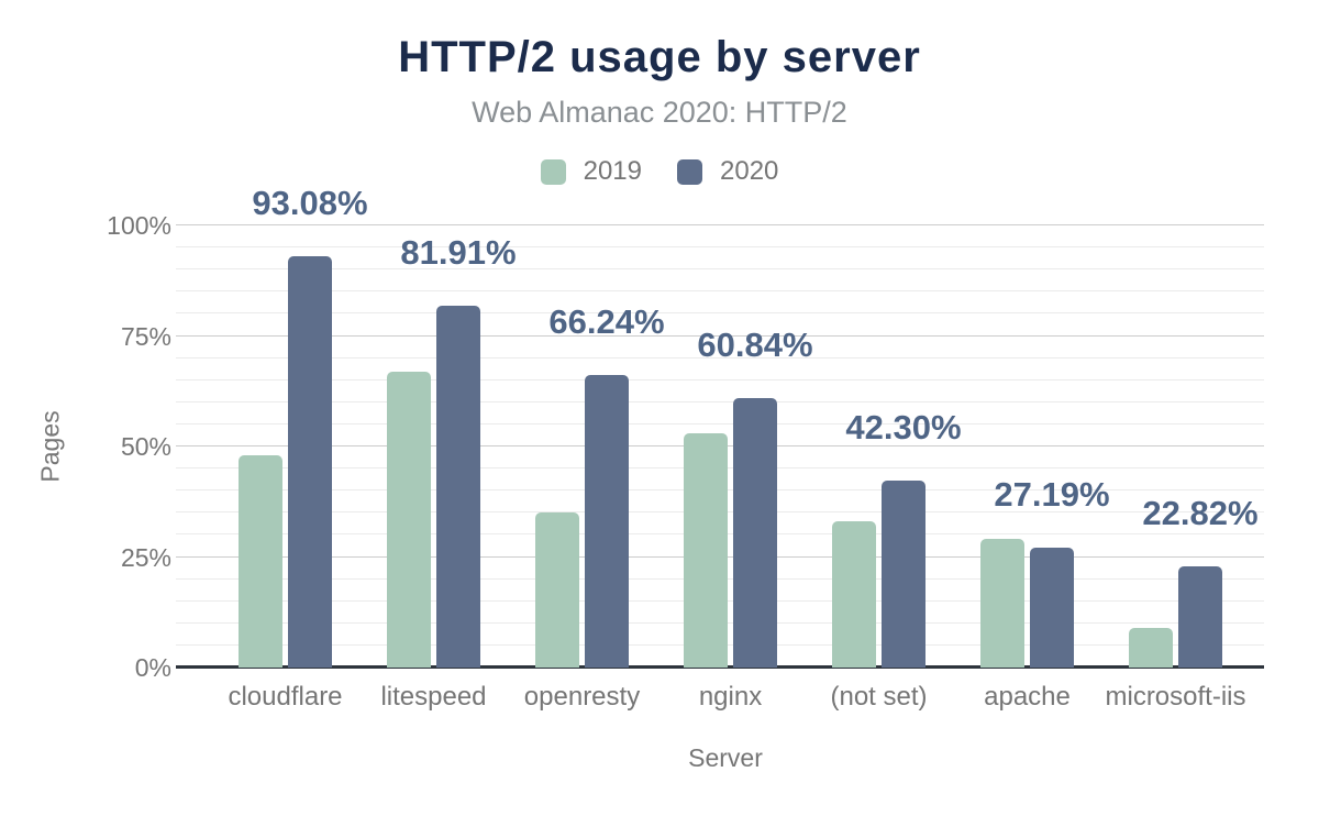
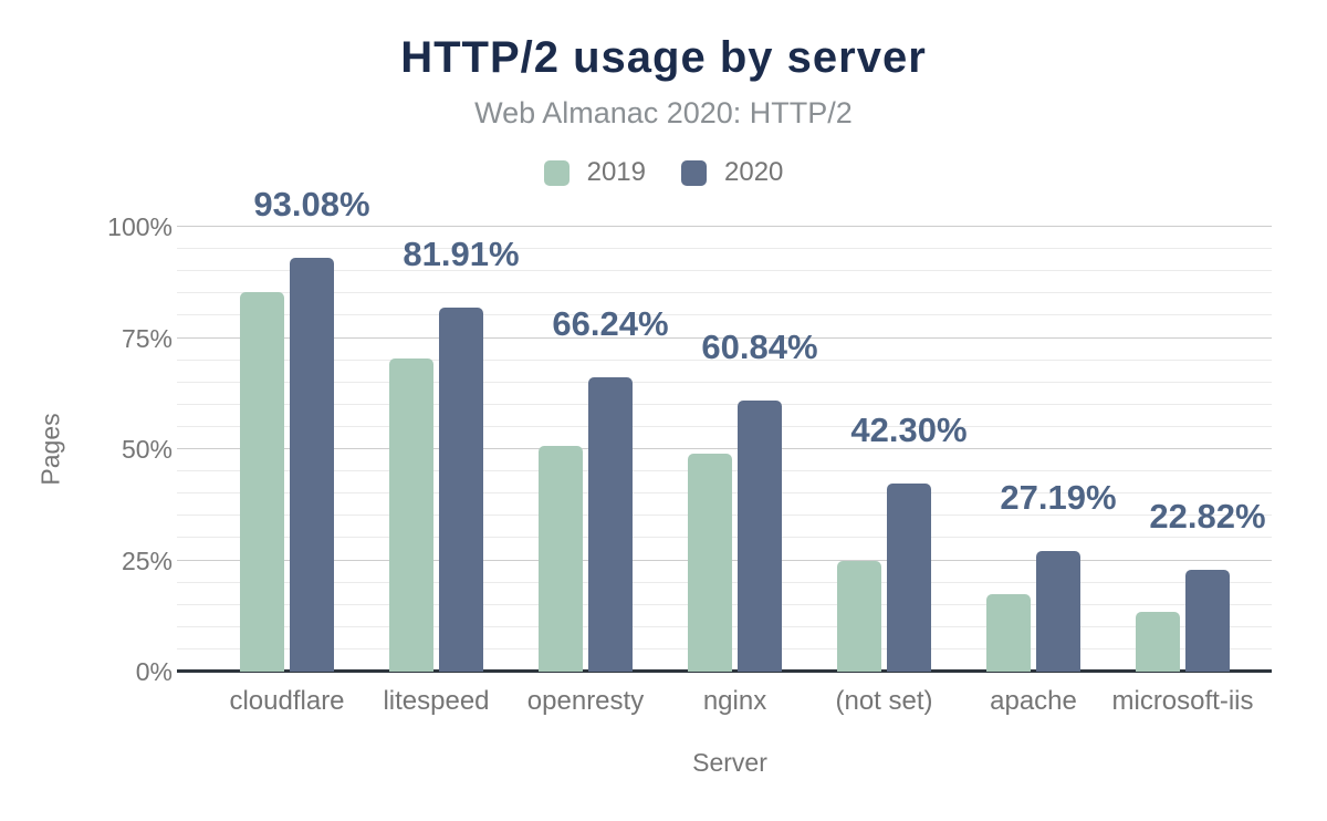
2019/cloudflare: 48% -> 85%
2019/litespeed: 67% -> 70%
2019/openresty: 35% -> 51%
2019/nginx: 53% -> 49%
2019/(not set): 33% -> 25%
2019/apache: 29% -> 18%
2019/microsoft-iis: 9% -> 14%
